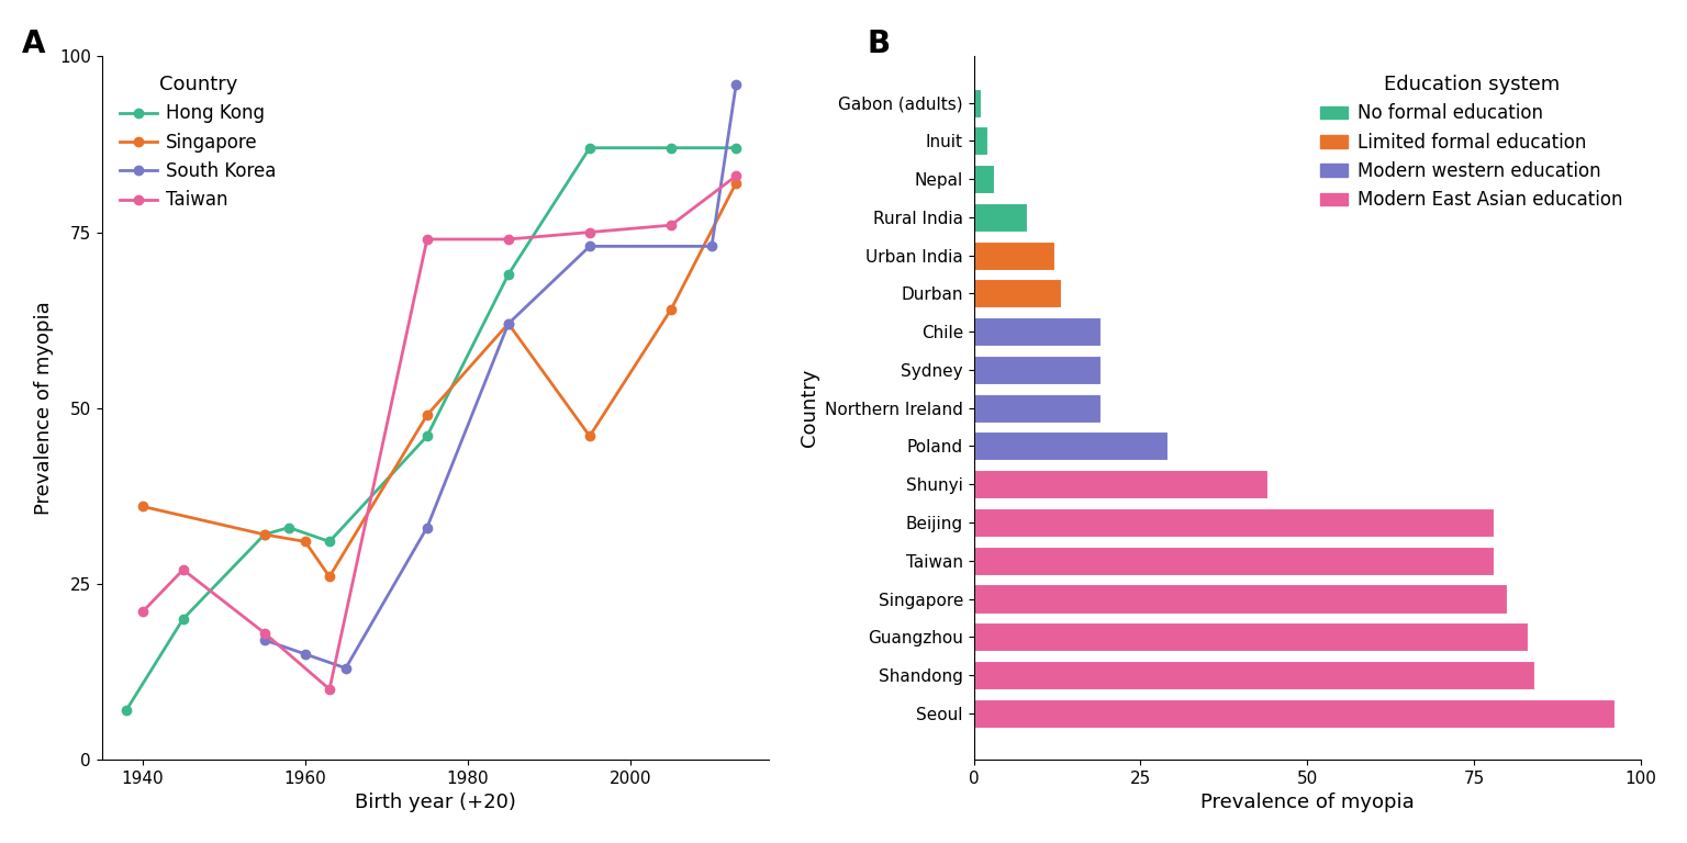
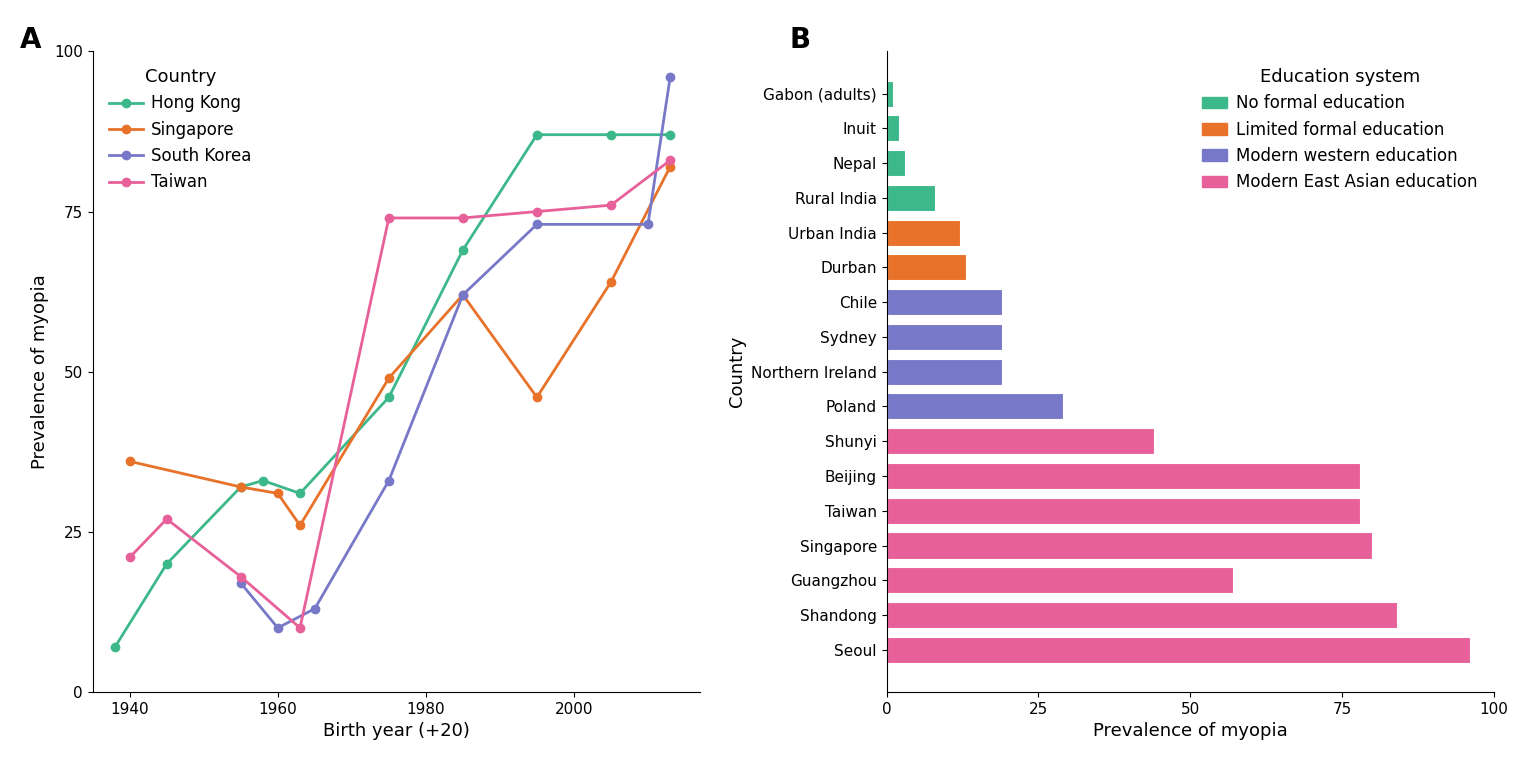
South Korea/1960: 15 -> 10
Guangzhou: 83 -> 57
